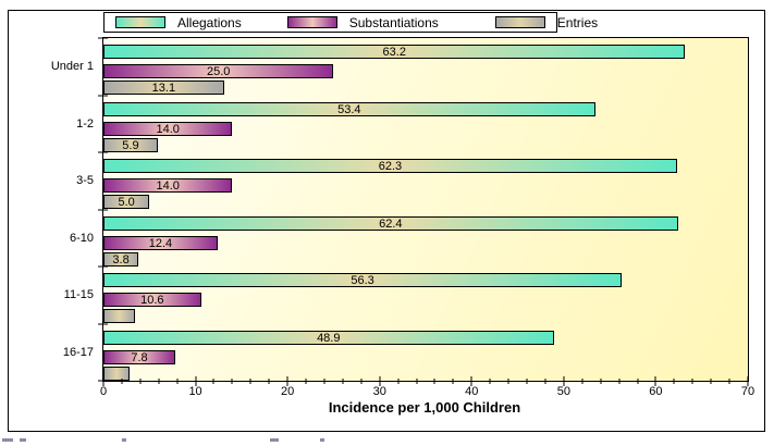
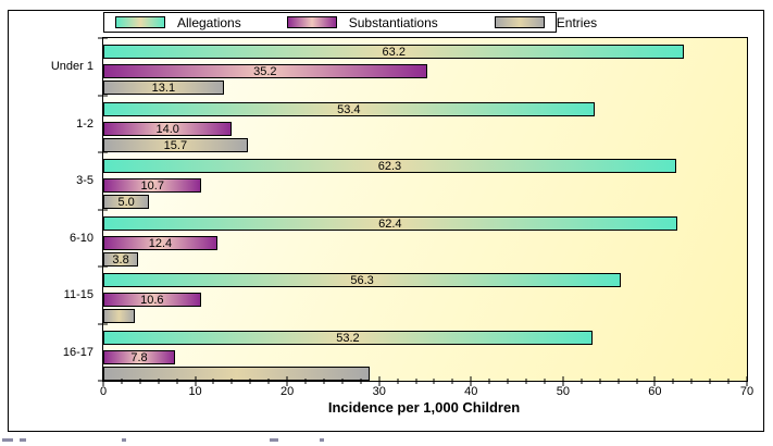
Substantiations/Under 1: 25.0 -> 35.2
Entries/1-2: 5.9 -> 15.7
Substantiations/3-5: 14.0 -> 10.7
Allegations/16-17: 48.9 -> 53.2
Entries/16-17: 3 -> 29
